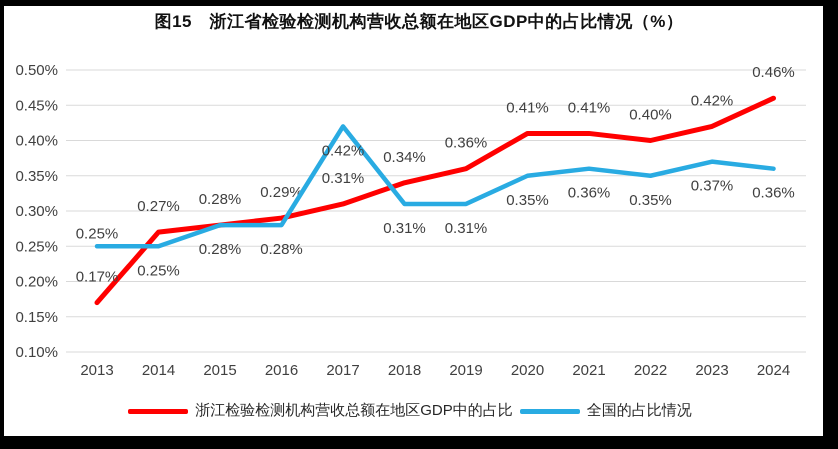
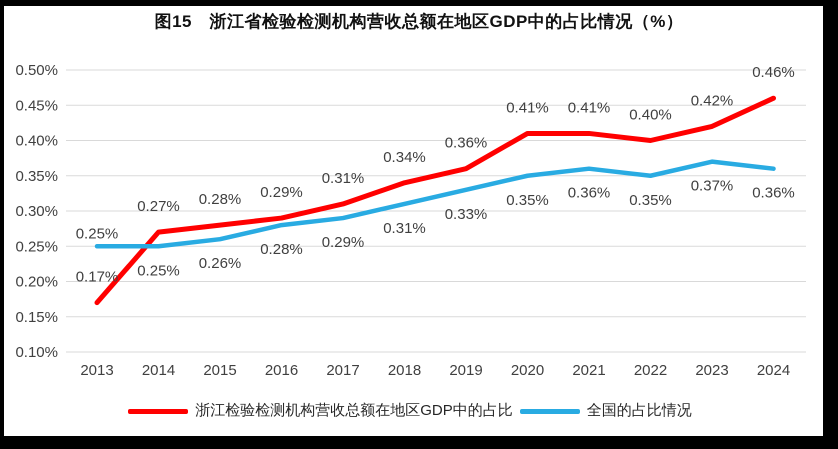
全国的占比情况/2015: 0.28% -> 0.26%
全国的占比情况/2017: 0.42% -> 0.29%
全国的占比情况/2019: 0.31% -> 0.33%
